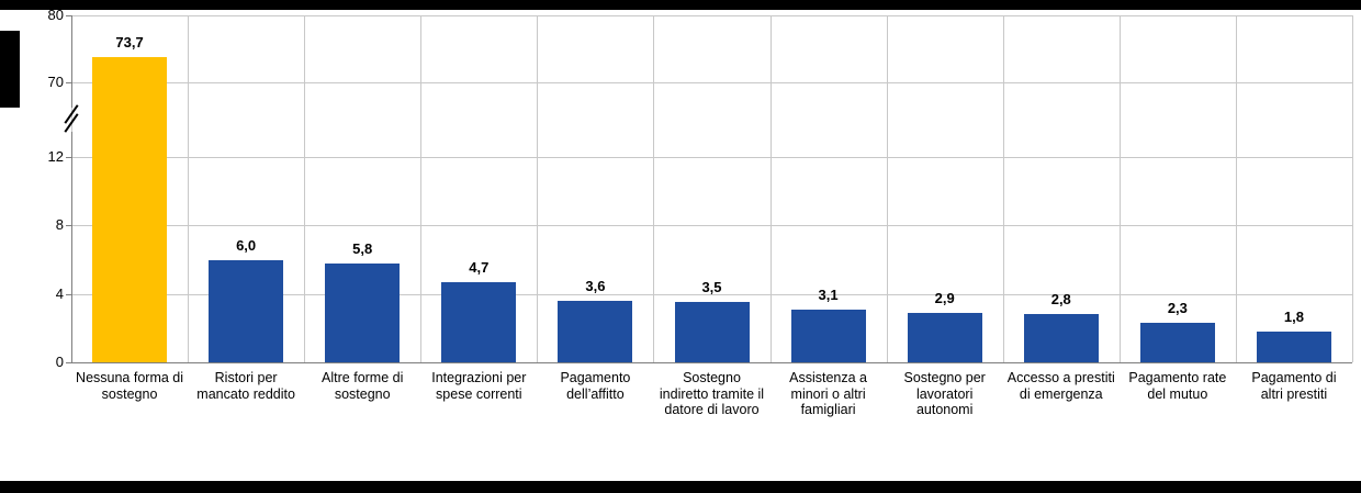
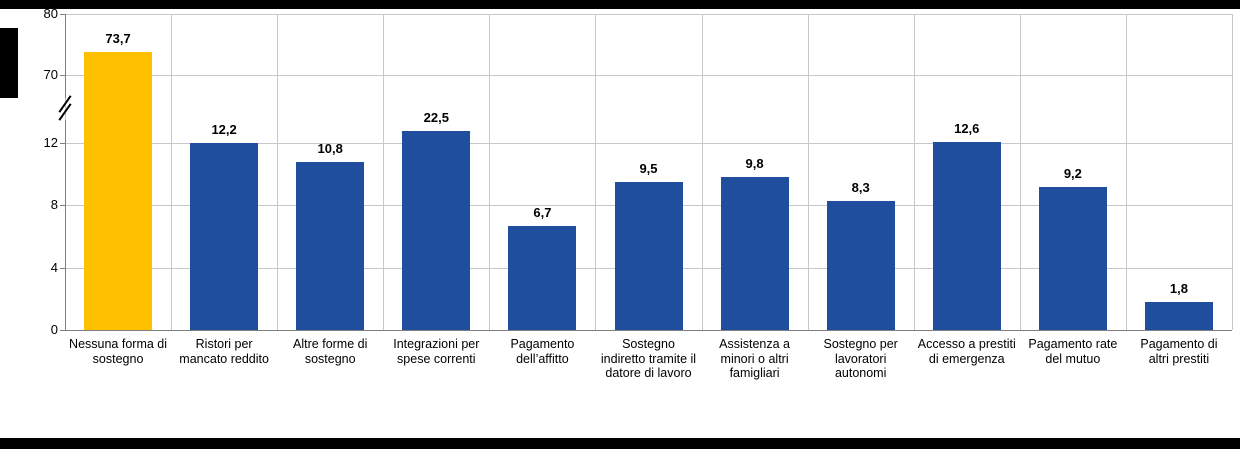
Ristori per mancato reddito: 6,0 -> 12,2
Altre forme di sostegno: 5,8 -> 10,8
Integrazioni per spese correnti: 4,7 -> 22,5
Pagamento dell’affitto: 3,6 -> 6,7
Sostegno indiretto tramite il datore di lavoro: 3,5 -> 9,5
Assistenza a minori o altri famigliari: 3,1 -> 9,8
Sostegno per lavoratori autonomi: 2,9 -> 8,3
Accesso a prestiti di emergenza: 2,8 -> 12,6
Pagamento rate del mutuo: 2,3 -> 9,2
